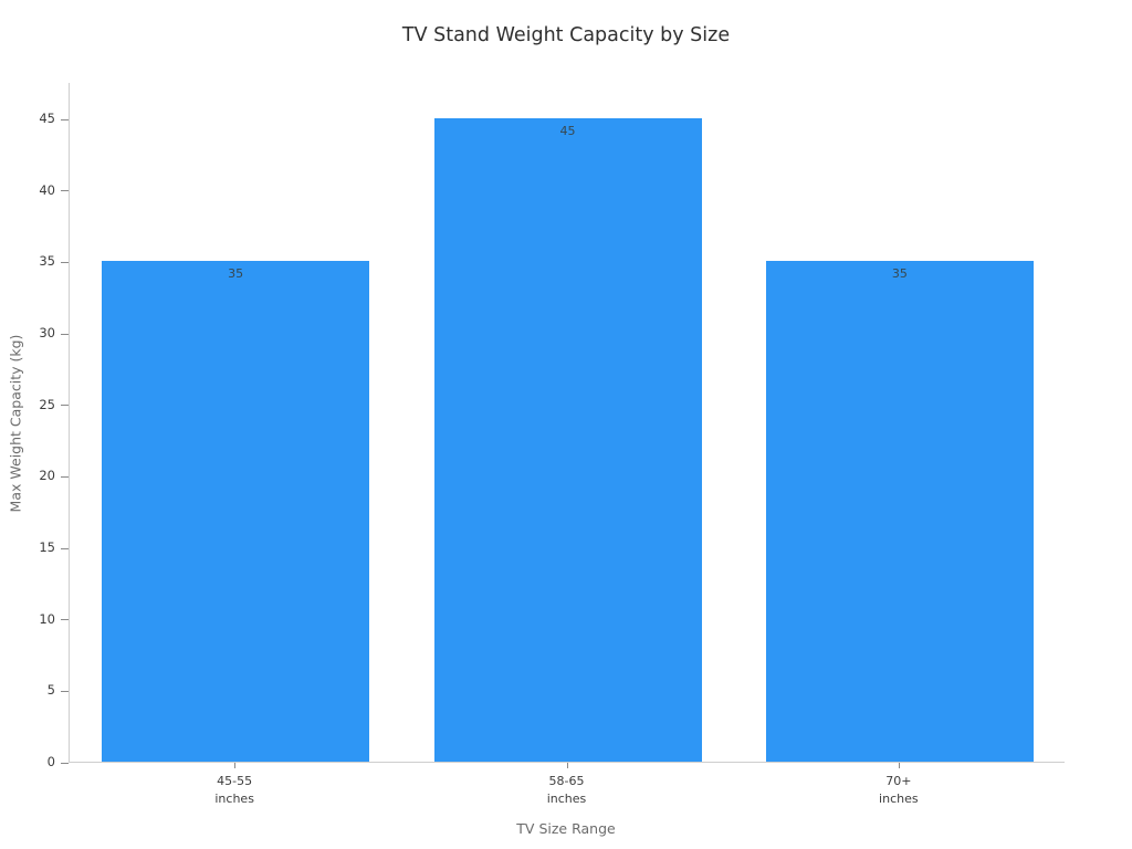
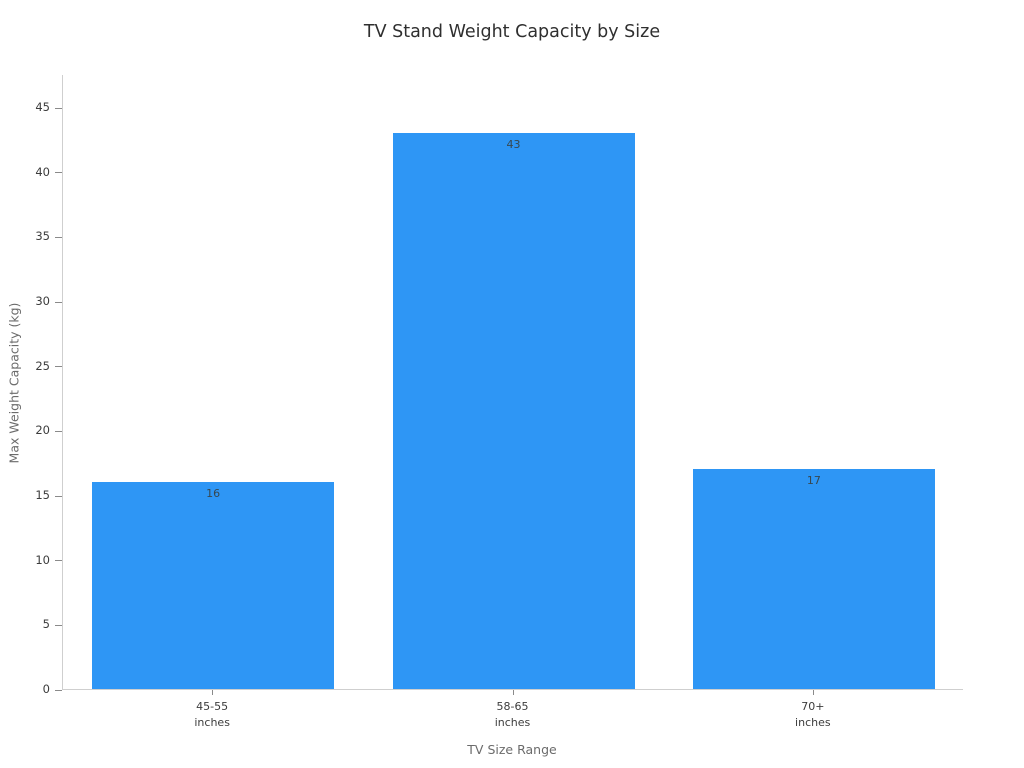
45-55 inches: 35 -> 16
58-65 inches: 45 -> 43
70+ inches: 35 -> 17
